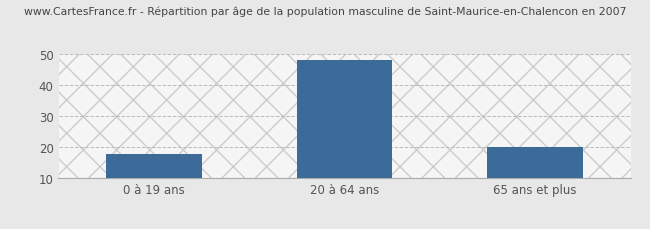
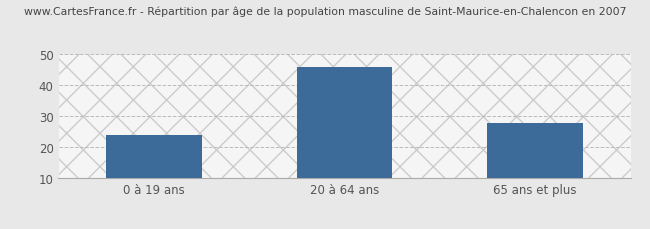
0 à 19 ans: 18 -> 24
20 à 64 ans: 48 -> 46
65 ans et plus: 20 -> 28
